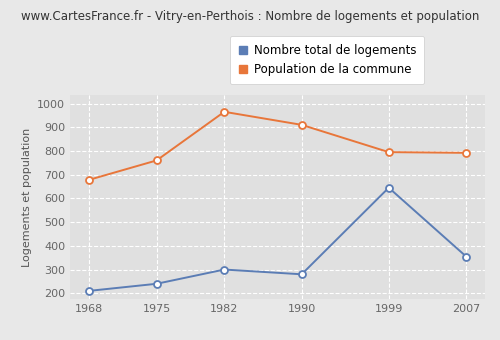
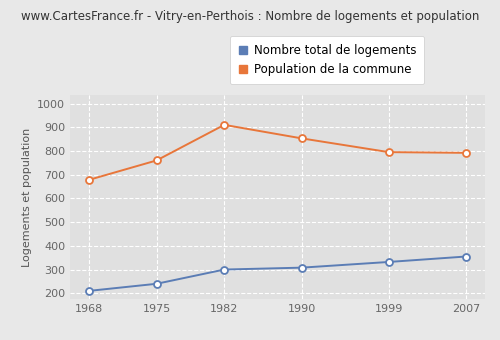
Population de la commune/1982: 965 -> 910
Nombre total de logements/1990: 280 -> 308
Population de la commune/1990: 910 -> 853
Nombre total de logements/1999: 645 -> 332
